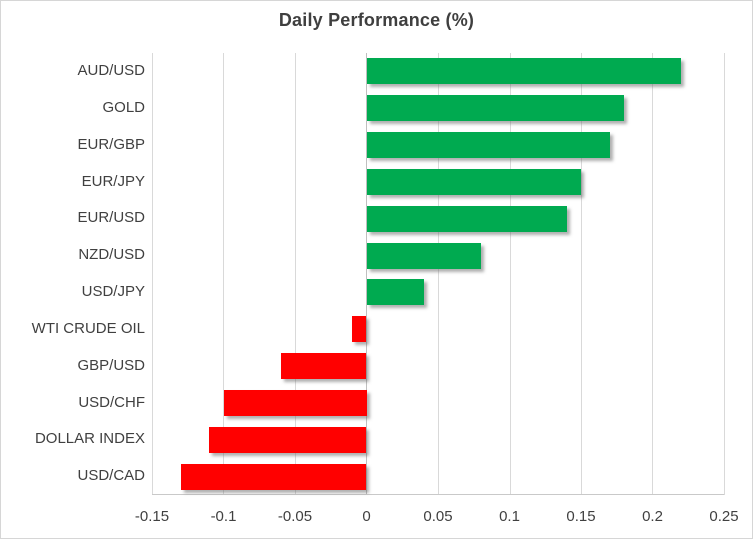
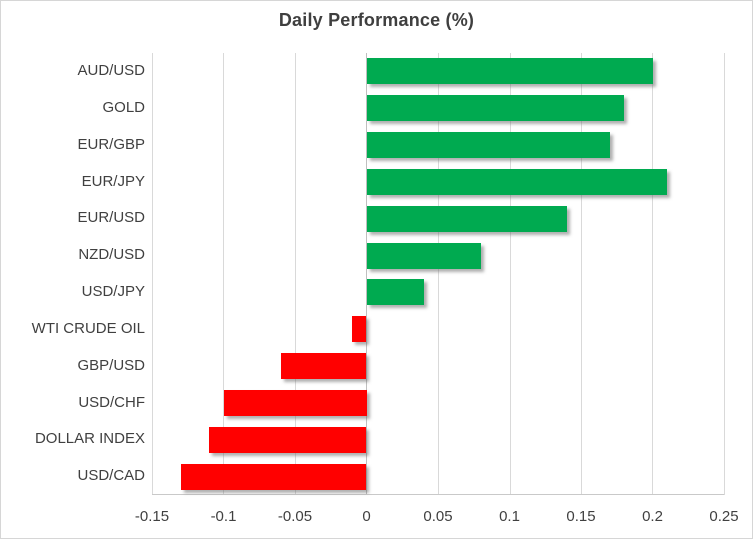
AUD/USD: 0.22 -> 0.20
EUR/JPY: 0.15 -> 0.21
